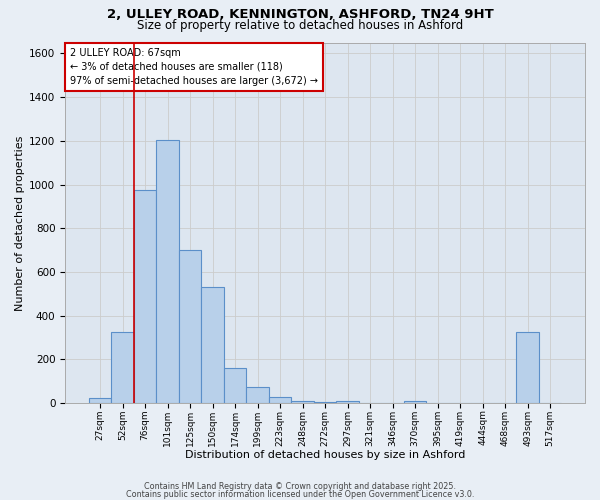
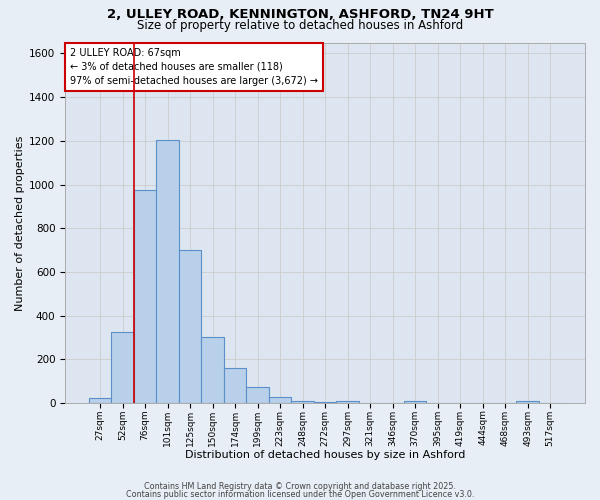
150sqm: 530 -> 305
493sqm: 325 -> 10
